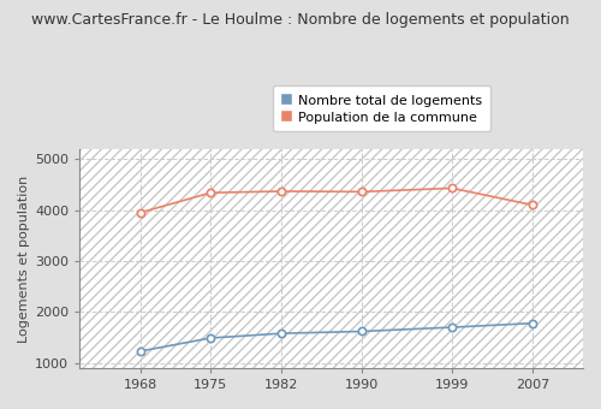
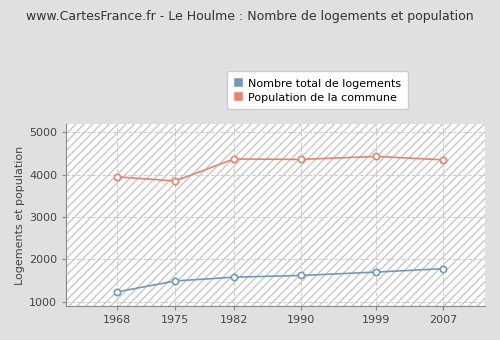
Population de la commune/1975: 4340 -> 3850
Population de la commune/2007: 4100 -> 4350
